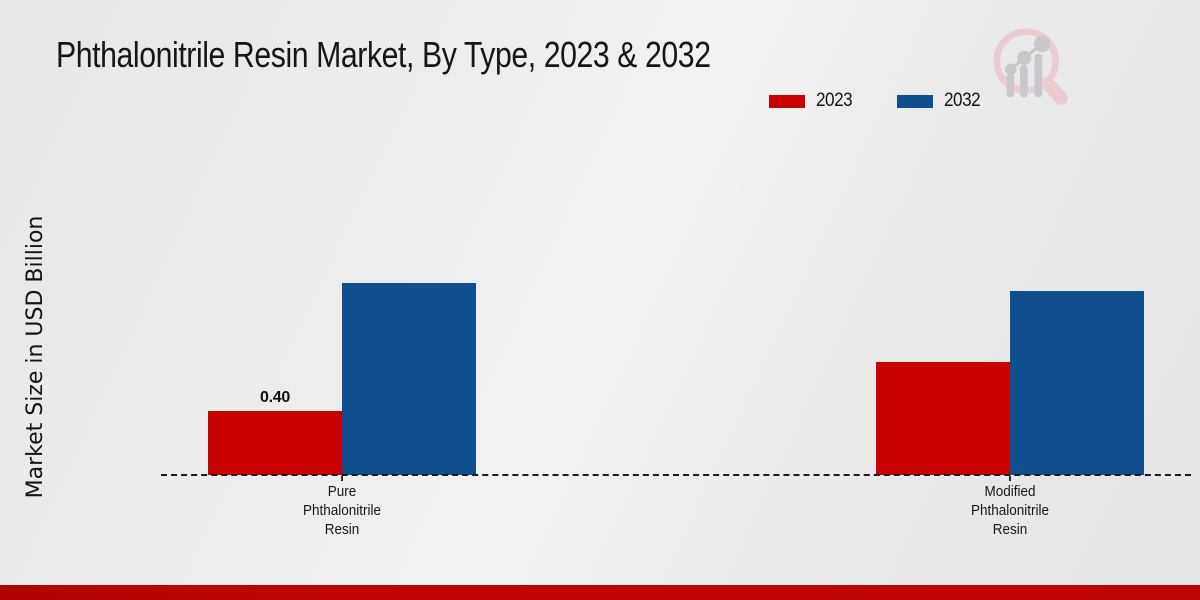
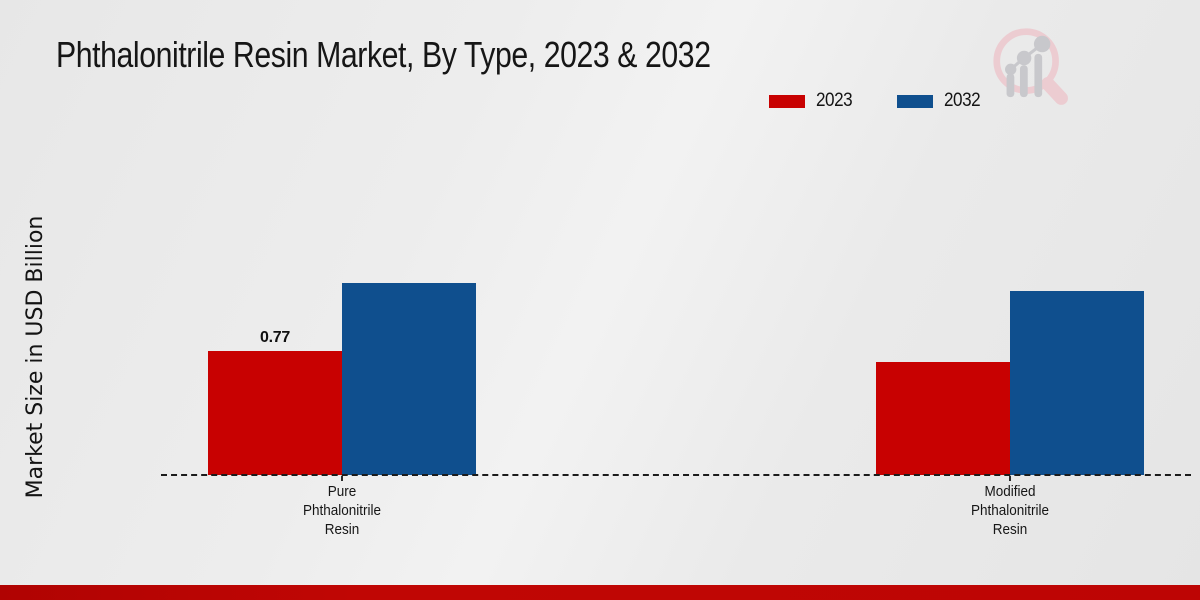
2023/Pure Phthalonitrile Resin: 0.40 -> 0.77
